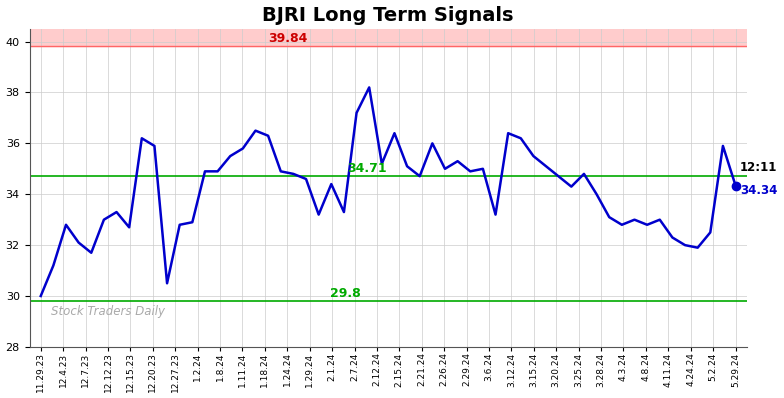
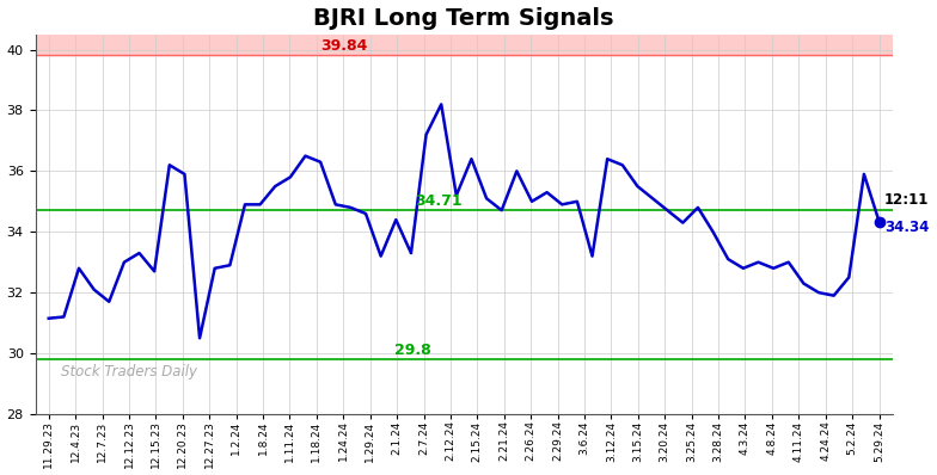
11.29.23: 30.00 -> 31.15
